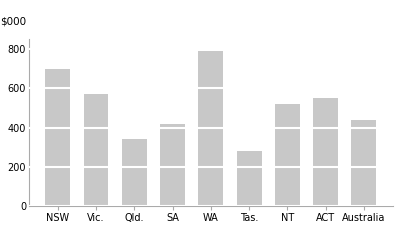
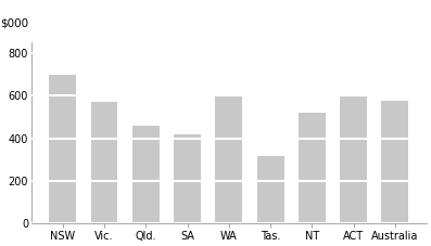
Qld.: 340 -> 460
WA: 790 -> 600
Tas.: 280 -> 320
ACT: 550 -> 600
Australia: 440 -> 580
